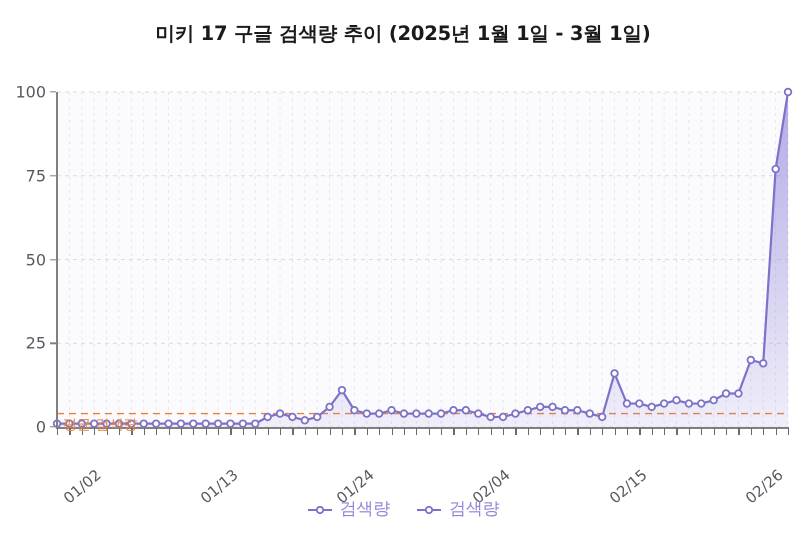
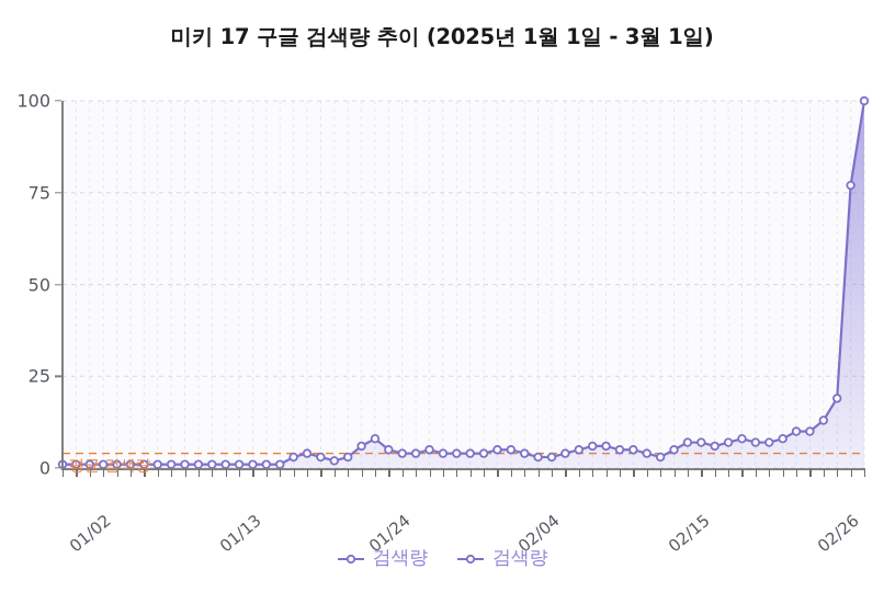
01/24: 11 -> 8
02/15: 16 -> 5
02/26: 20 -> 13
